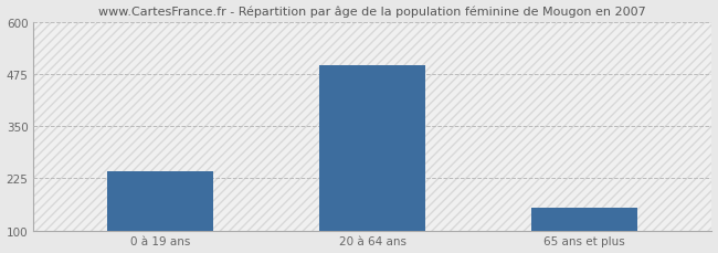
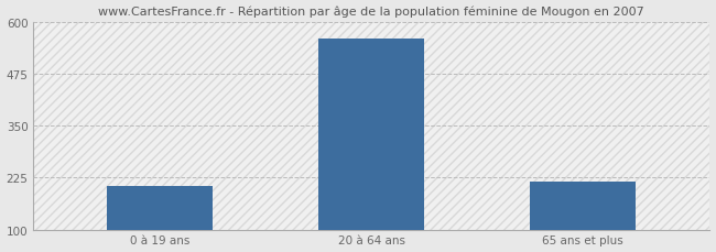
0 à 19 ans: 243 -> 205
20 à 64 ans: 497 -> 560
65 ans et plus: 155 -> 215
